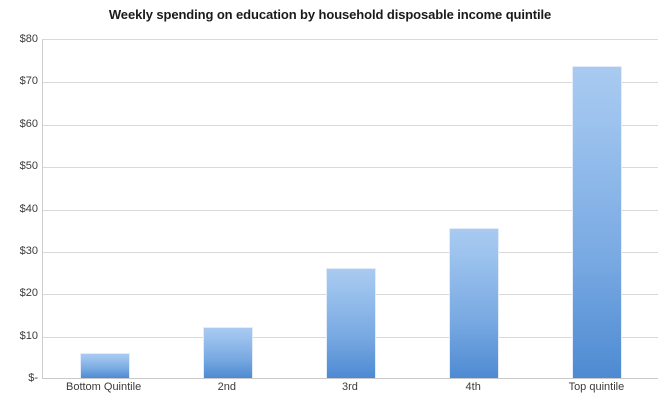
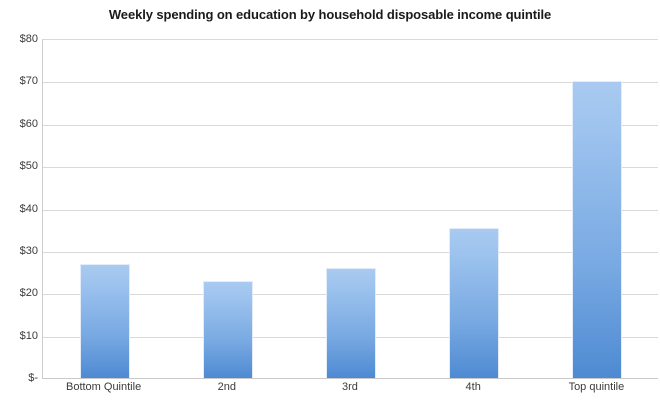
Bottom Quintile: $6 -> $27
2nd: $12 -> $23
Top quintile: $74 -> $70
